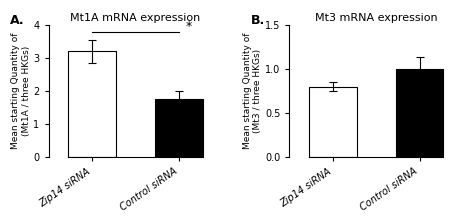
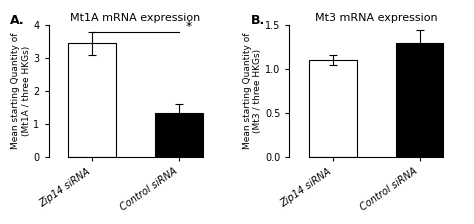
Mt1A mRNA expression/Zip14 siRNA: 3.20 -> 3.45
Mt1A mRNA expression/Control siRNA: 1.75 -> 1.35
Mt3 mRNA expression/Zip14 siRNA: 0.8 -> 1.1
Mt3 mRNA expression/Control siRNA: 1.0 -> 1.3
